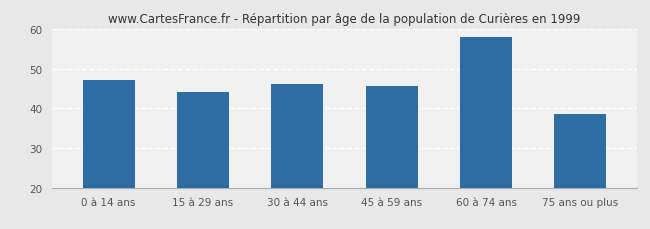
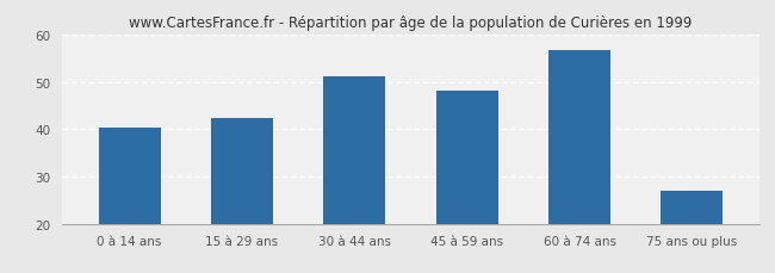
0 à 14 ans: 47.0 -> 40.2
15 à 29 ans: 44.0 -> 42.4
30 à 44 ans: 46.0 -> 51.2
45 à 59 ans: 45.5 -> 48.2
60 à 74 ans: 58.0 -> 56.7
75 ans ou plus: 38.5 -> 27.0
